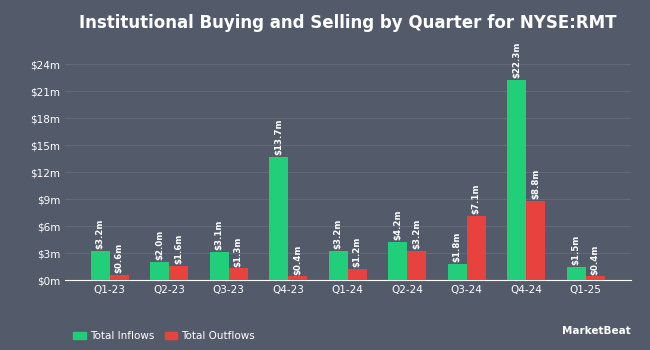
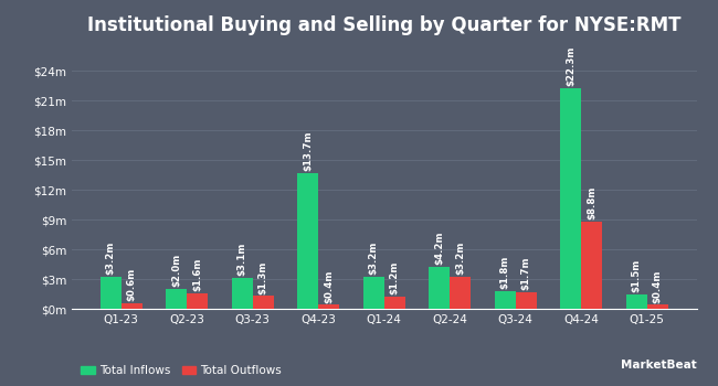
Total Outflows/Q3-24: $7.1m -> $1.7m
